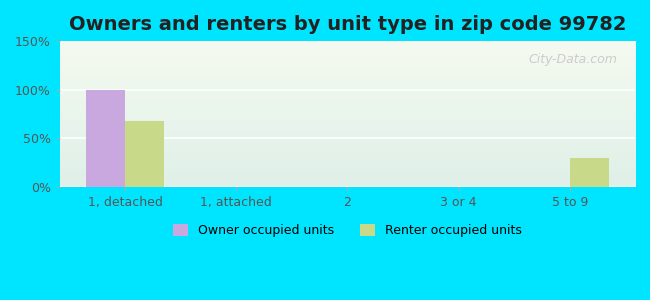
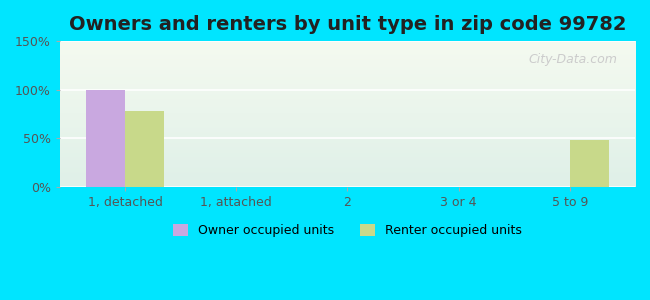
Renter occupied units/1, detached: 68% -> 78%
Renter occupied units/5 to 9: 30% -> 48%
